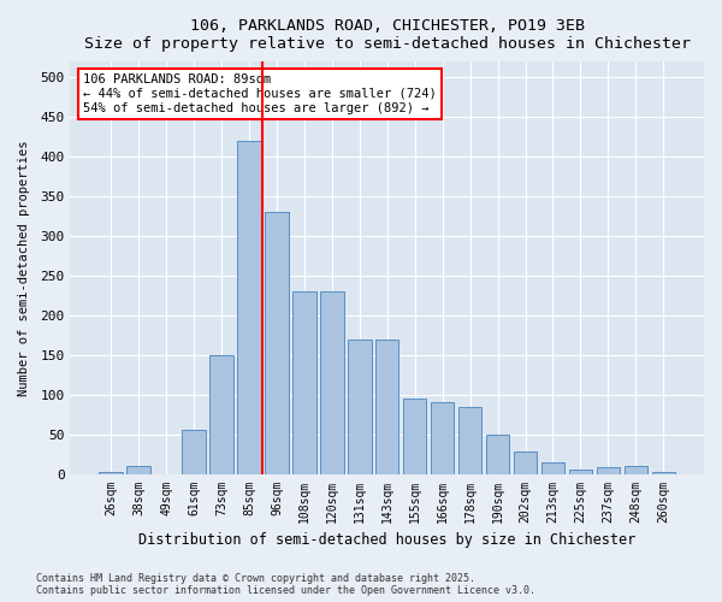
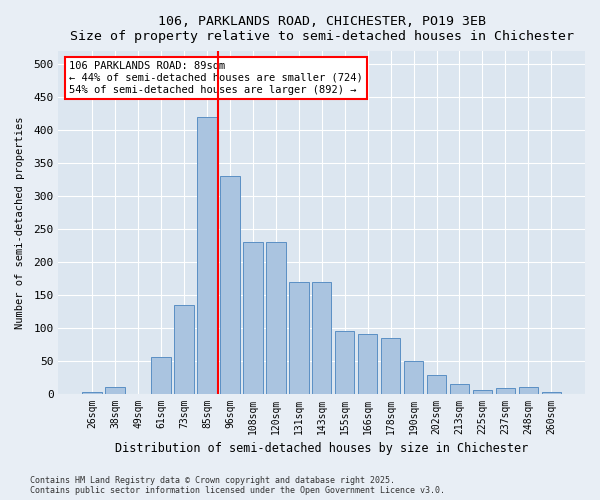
73sqm: 150 -> 134
